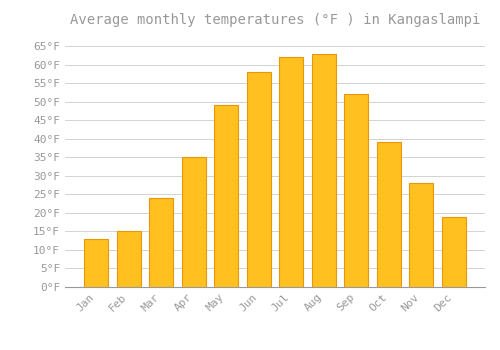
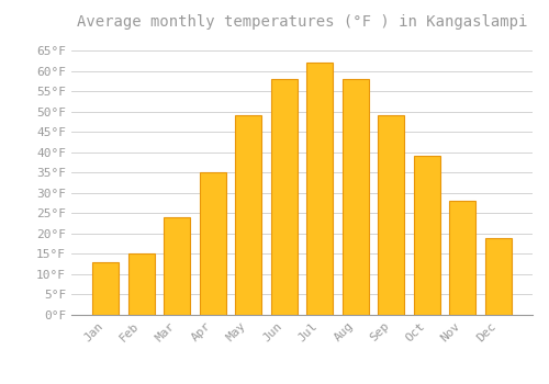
Aug: 63°F -> 58°F
Sep: 52°F -> 49°F
